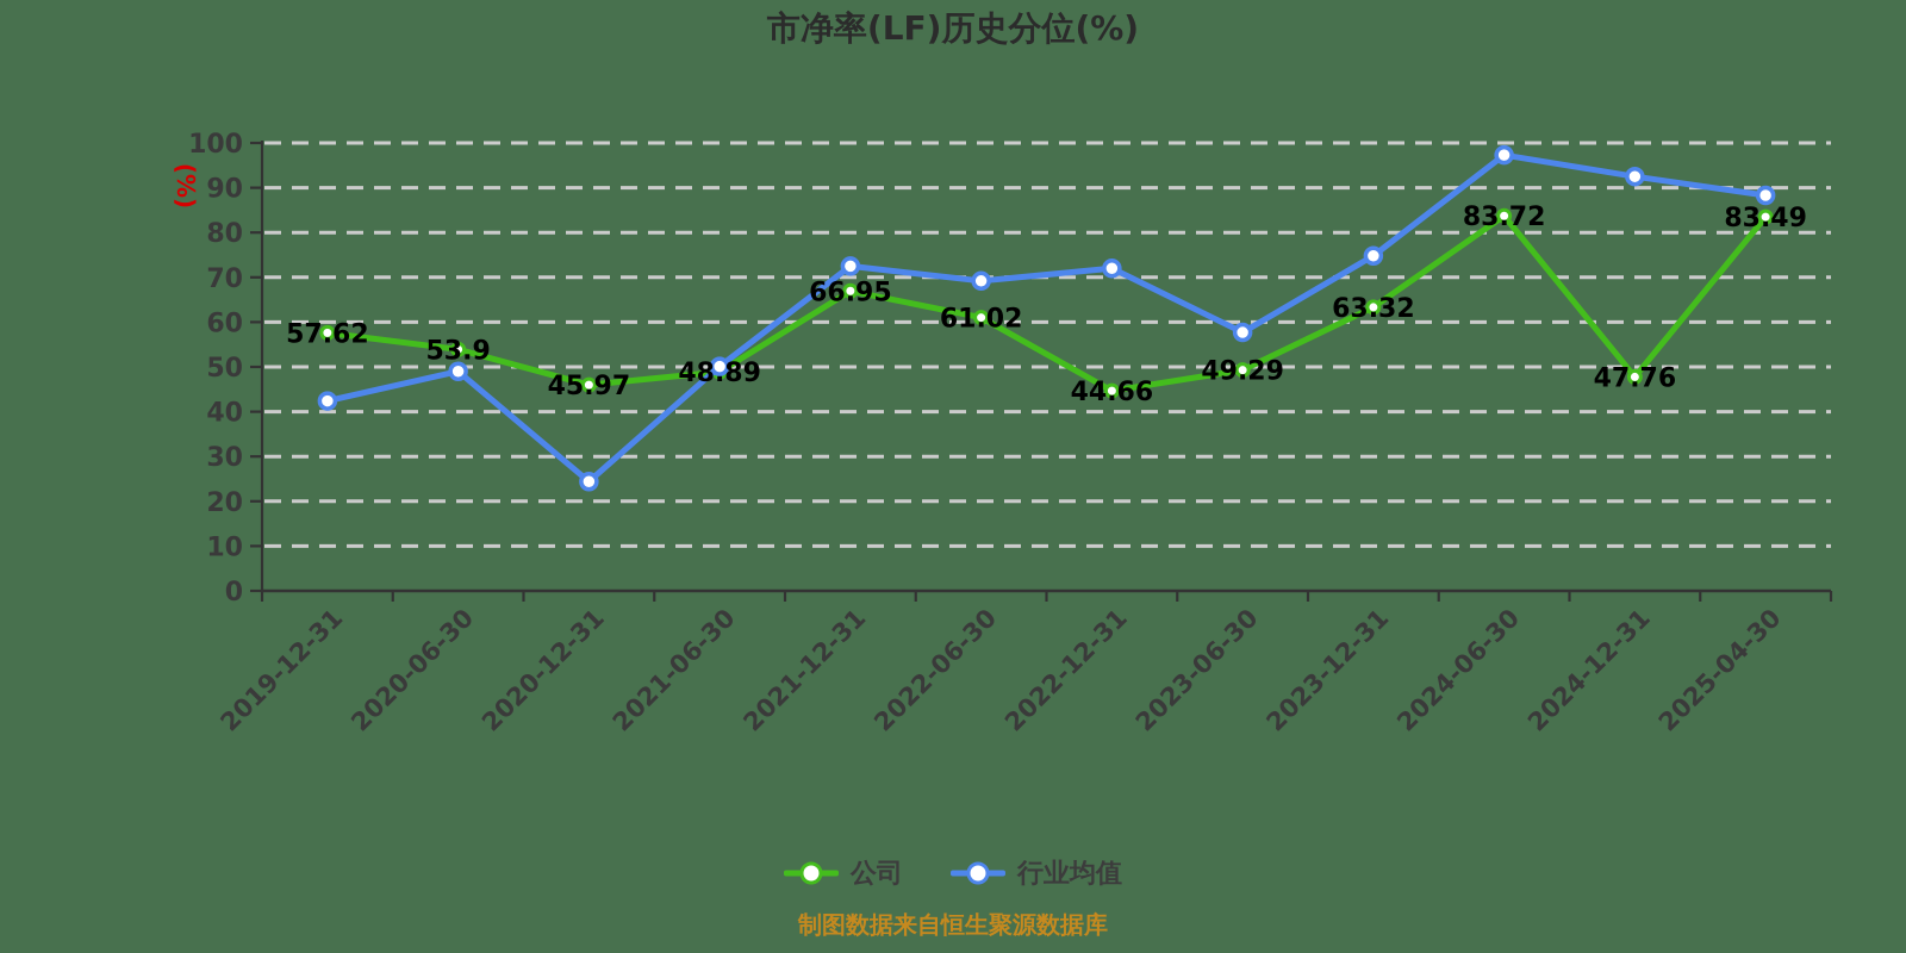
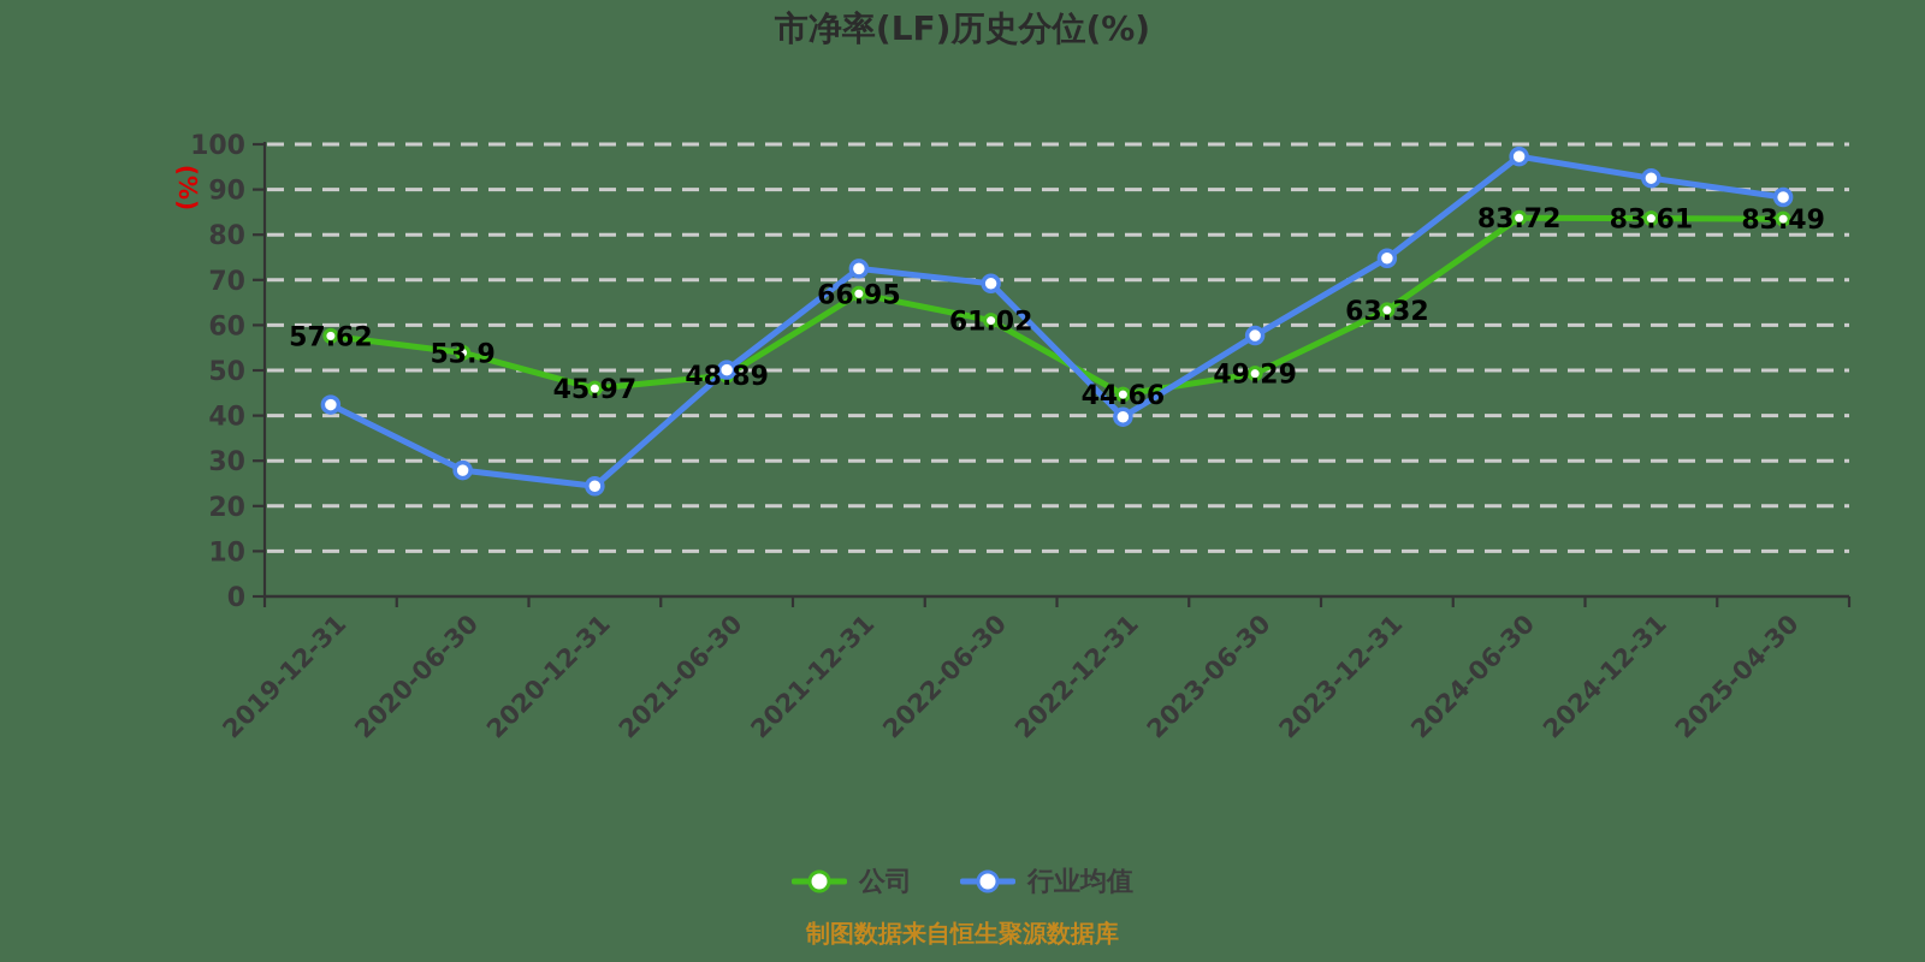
行业均值/2020-06-30: 49 -> 28
行业均值/2022-12-31: 72 -> 40
公司/2024-12-31: 47.76 -> 83.61
